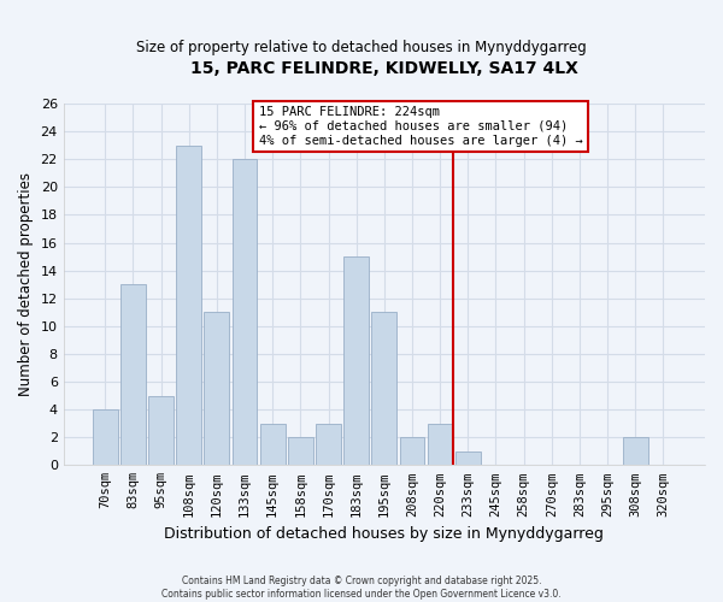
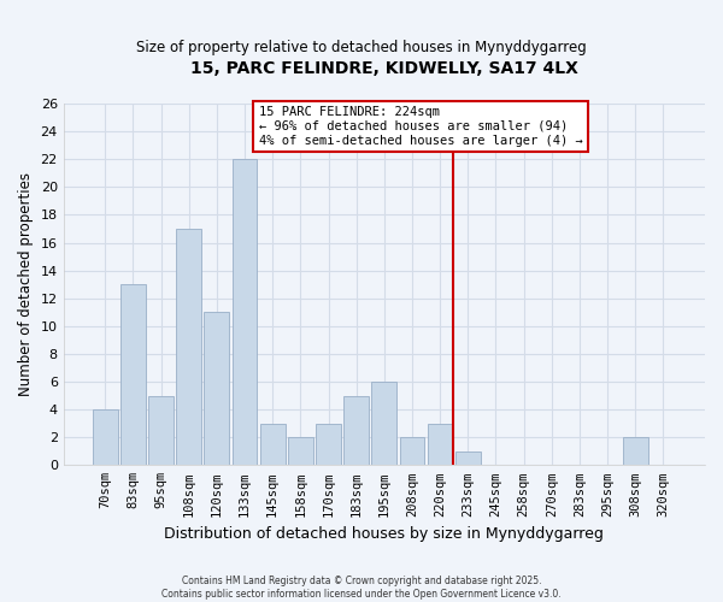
108sqm: 23 -> 17
183sqm: 15 -> 5
195sqm: 11 -> 6
